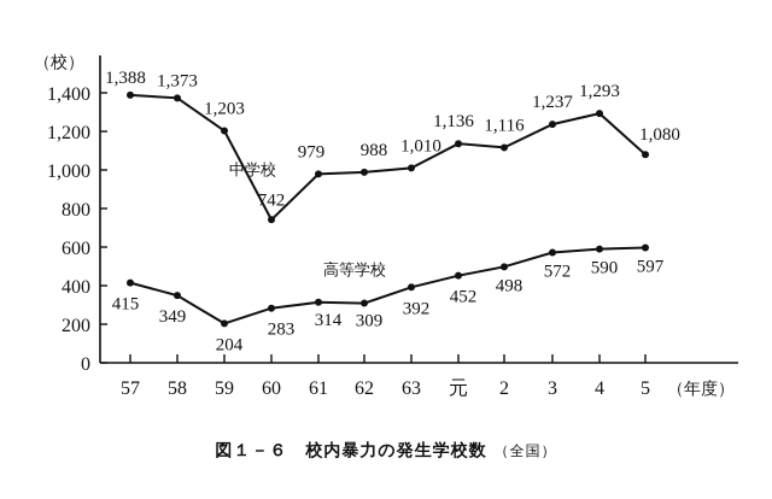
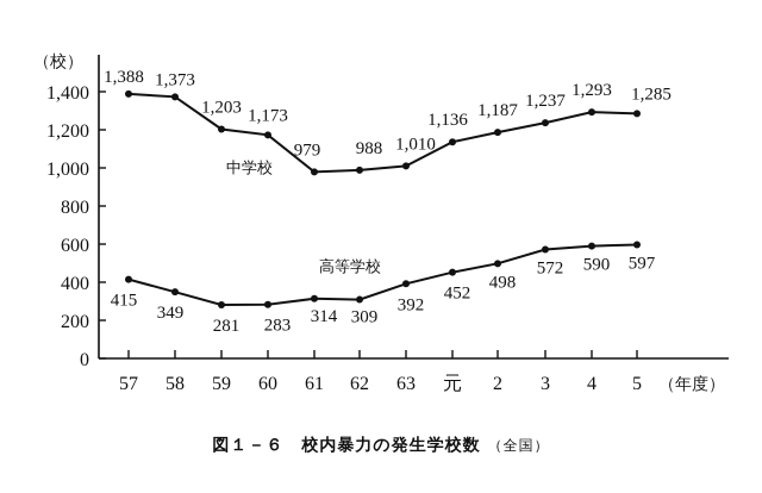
高等学校/59: 204 -> 281
中学校/60: 742 -> 1,173
中学校/2: 1,116 -> 1,187
中学校/5: 1,080 -> 1,285
